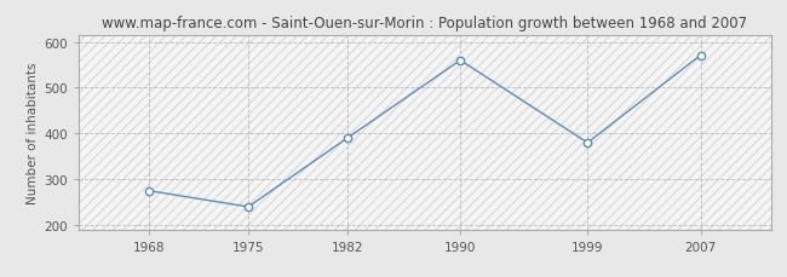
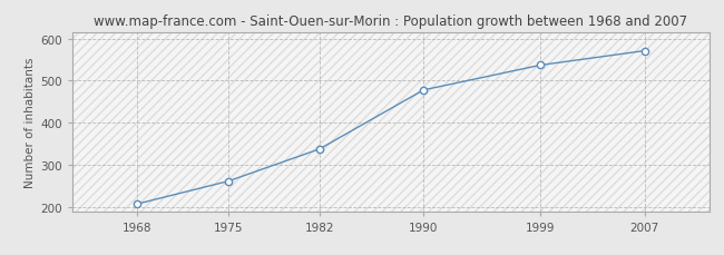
1968: 275 -> 208
1975: 240 -> 262
1982: 390 -> 338
1990: 560 -> 478
1999: 380 -> 537
